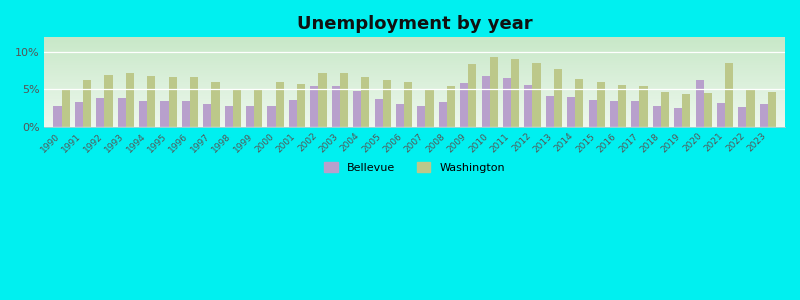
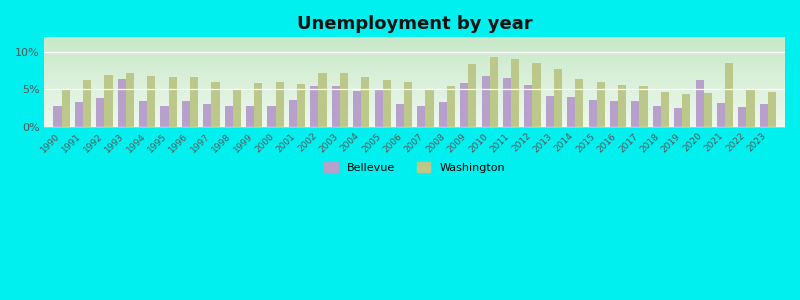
Bellevue/1993: 3.9% -> 6.4%
Bellevue/1995: 3.5% -> 2.8%
Washington/1999: 5.1% -> 5.8%
Bellevue/2005: 3.7% -> 5.0%
